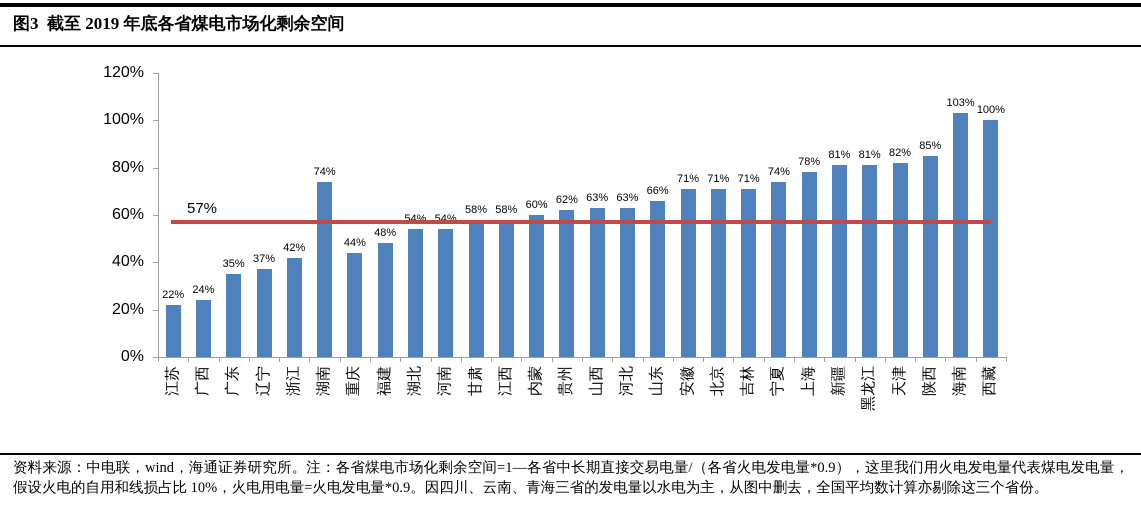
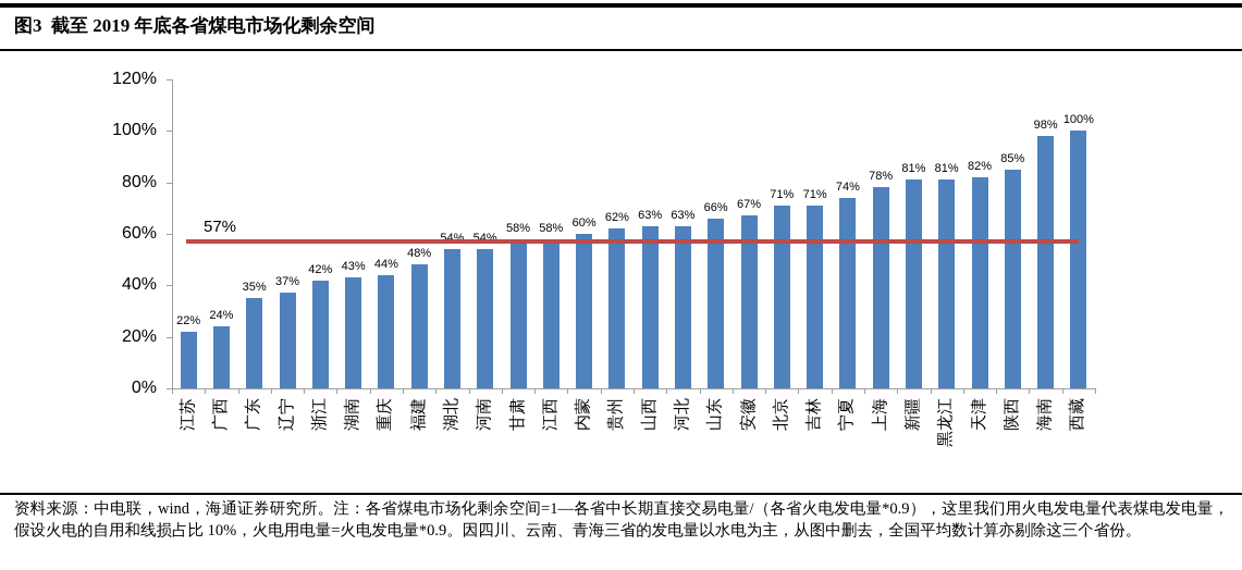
湖南: 74% -> 43%
安徽: 71% -> 67%
海南: 103% -> 98%
